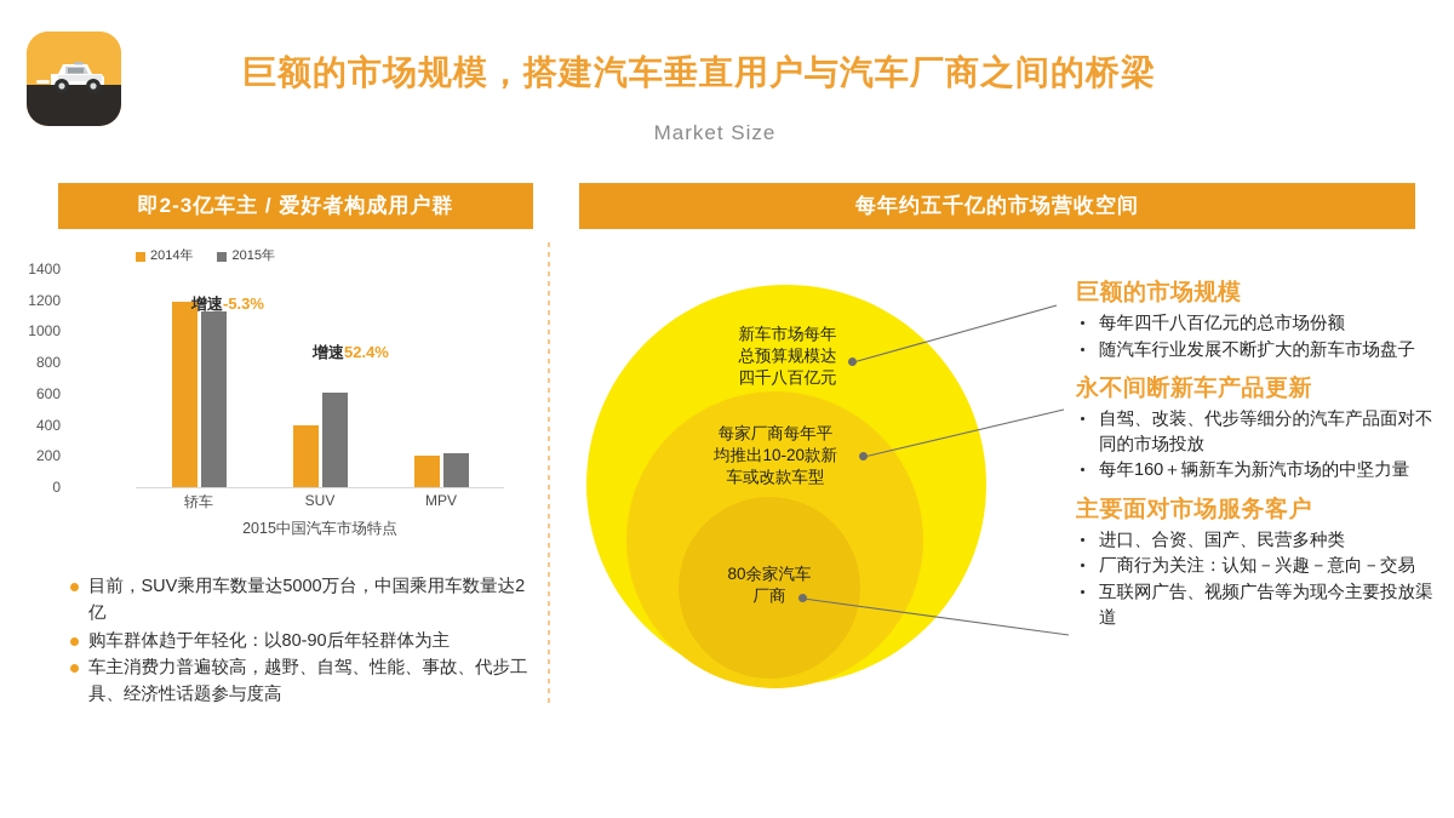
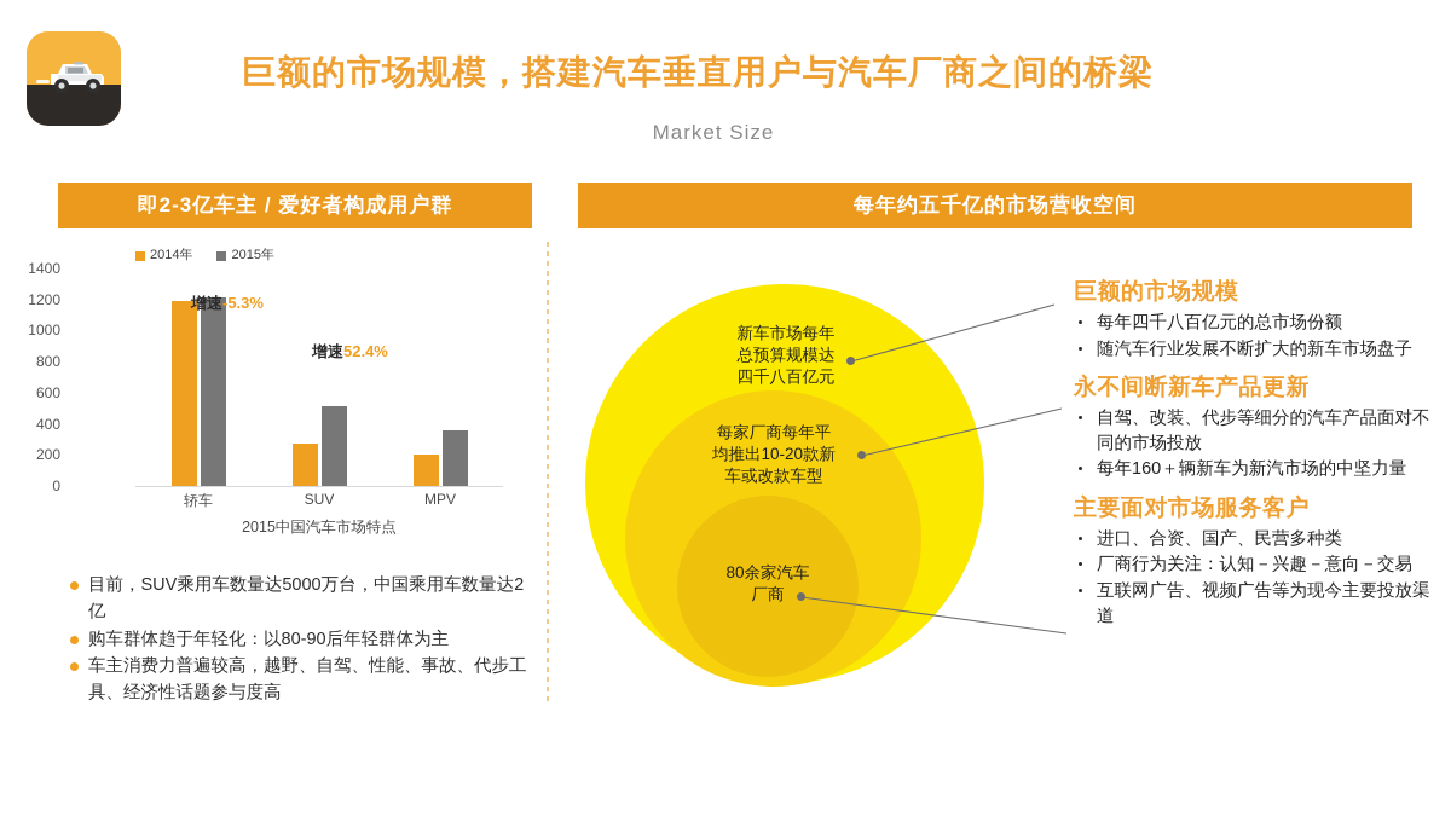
2015年/轿车: 1120 -> 1210
2014年/SUV: 400 -> 270
2015年/SUV: 610 -> 510
2015年/MPV: 220 -> 360
